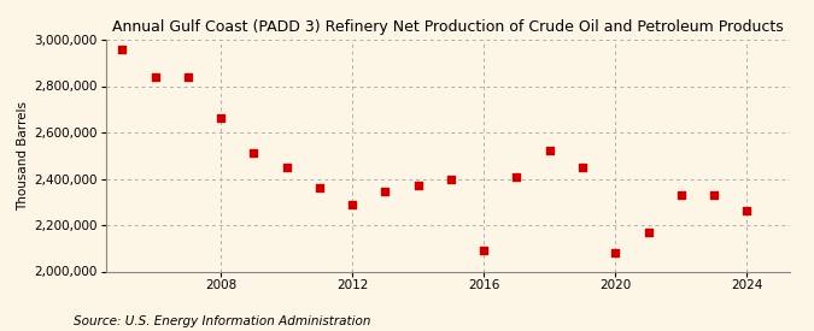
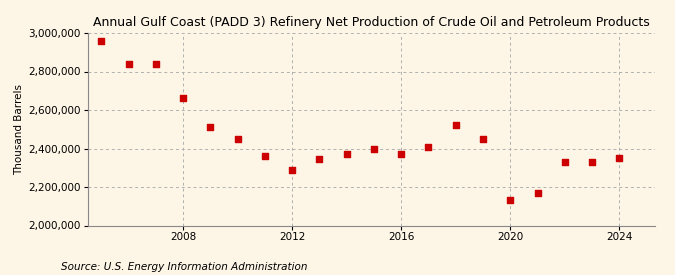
2016: 2,090,000 -> 2,370,000
2020: 2,080,000 -> 2,130,000
2024: 2,260,000 -> 2,350,000
